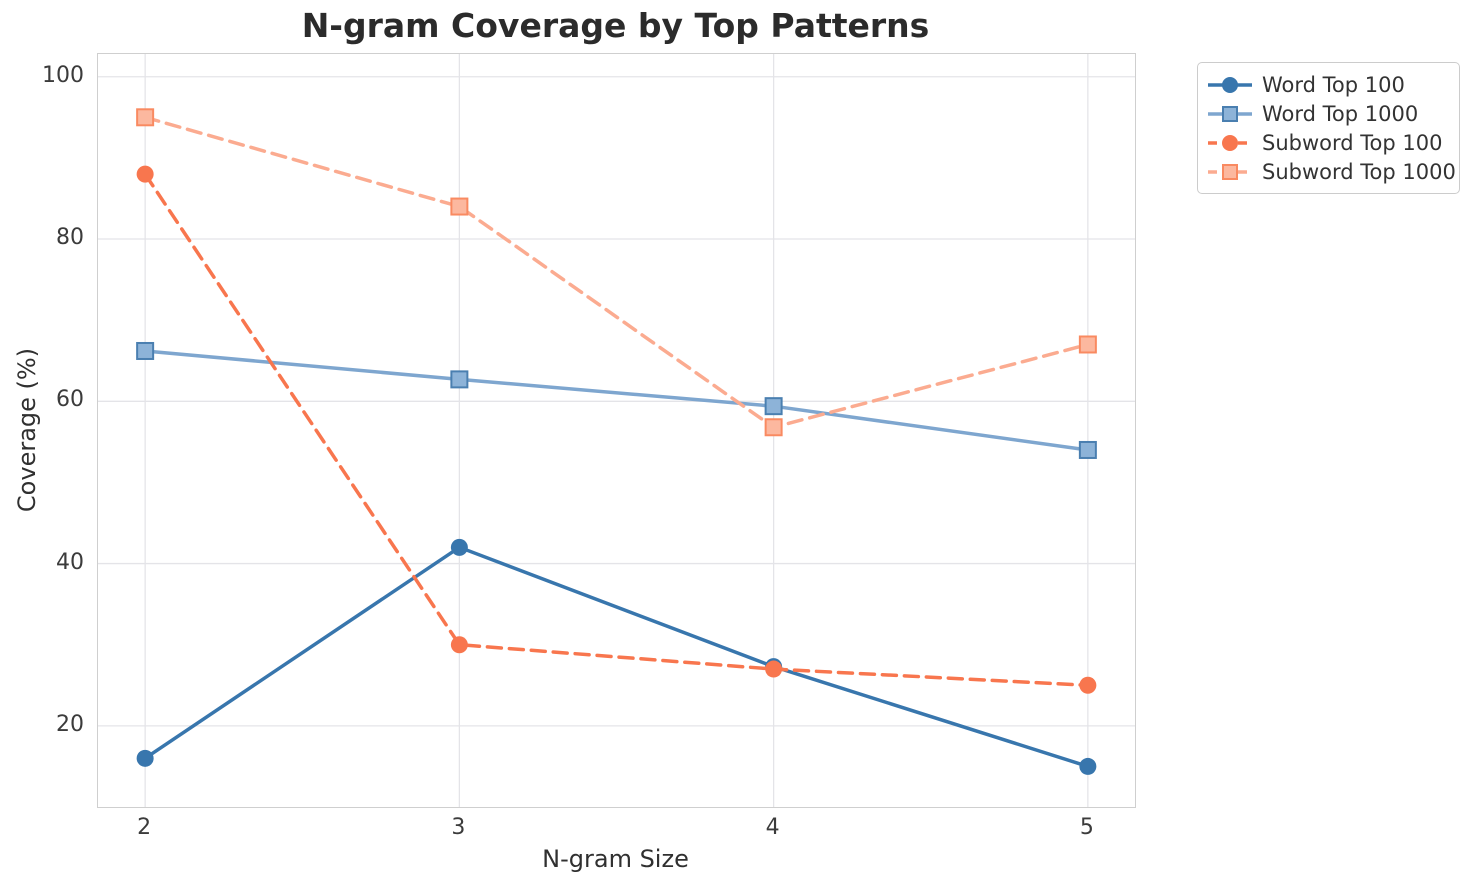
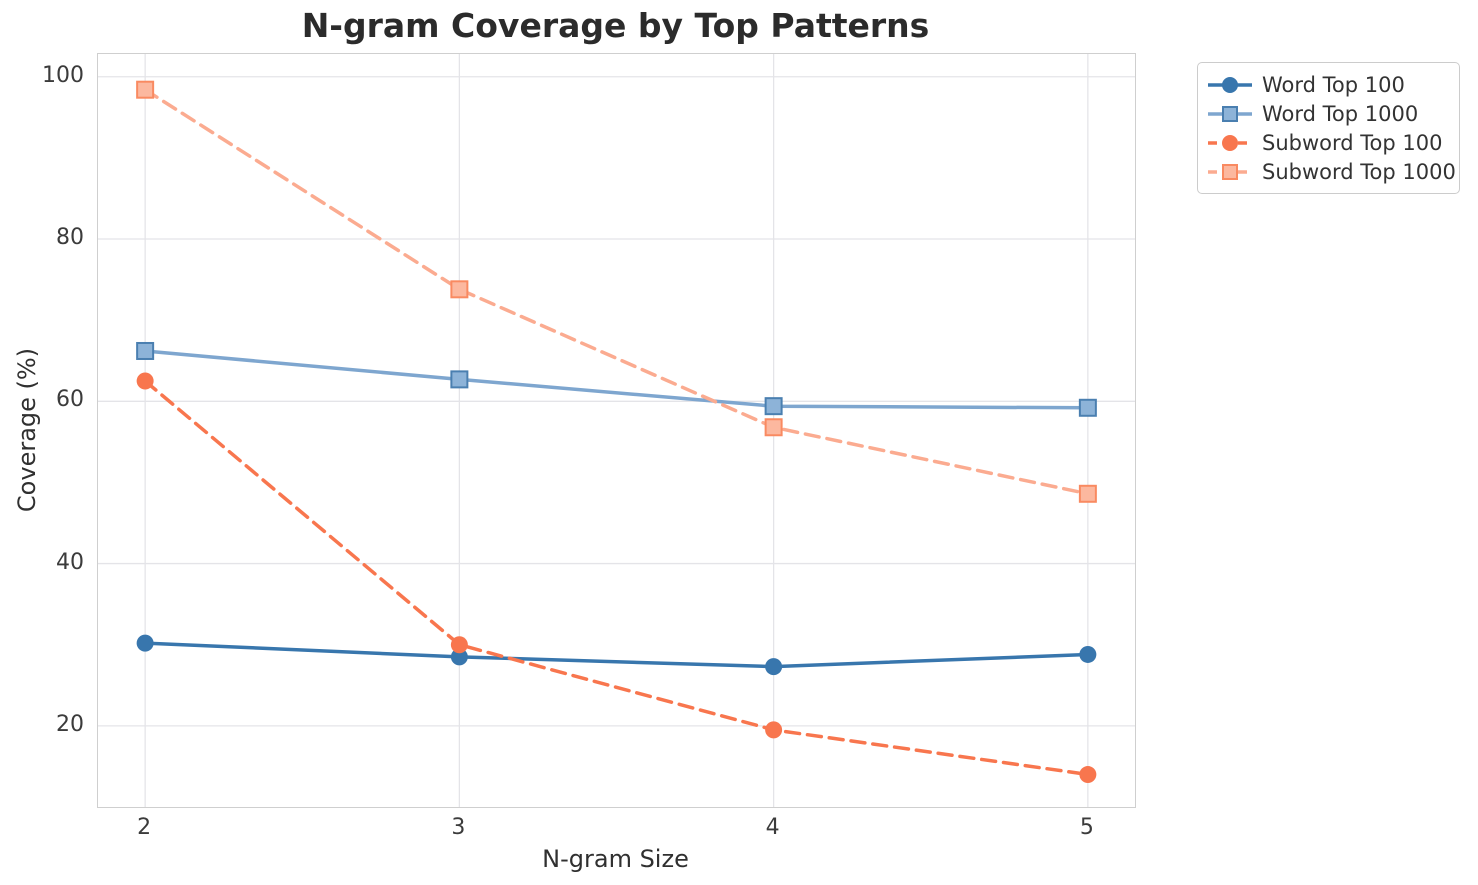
Word Top 100/2: 16 -> 30
Subword Top 100/2: 88 -> 62
Subword Top 1000/2: 95 -> 98
Word Top 100/3: 42 -> 28
Subword Top 1000/3: 84 -> 74
Subword Top 100/4: 27 -> 20
Word Top 100/5: 15 -> 29
Word Top 1000/5: 54 -> 59
Subword Top 100/5: 25 -> 14
Subword Top 1000/5: 67 -> 49
